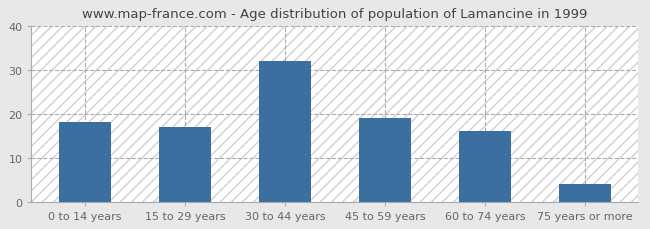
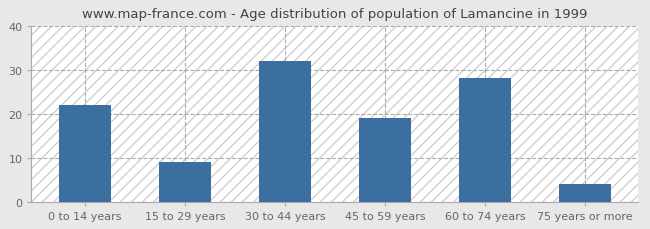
0 to 14 years: 18 -> 22
15 to 29 years: 17 -> 9
60 to 74 years: 16 -> 28
